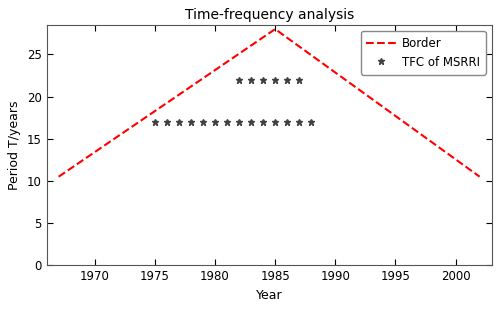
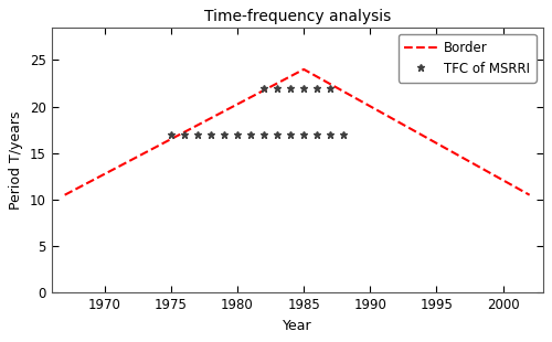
Border/1985: 28.0 -> 24.0
